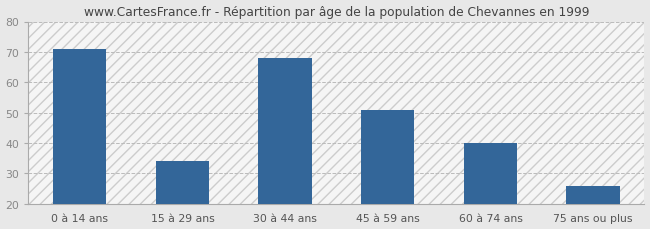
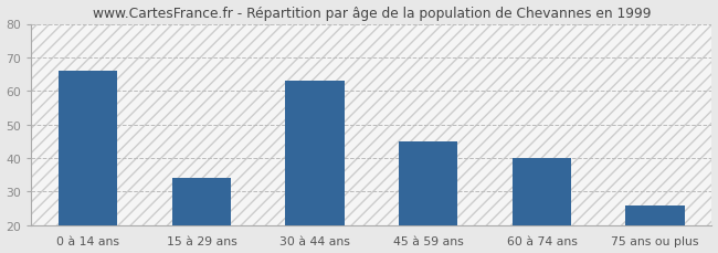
0 à 14 ans: 71 -> 66
30 à 44 ans: 68 -> 63
45 à 59 ans: 51 -> 45
